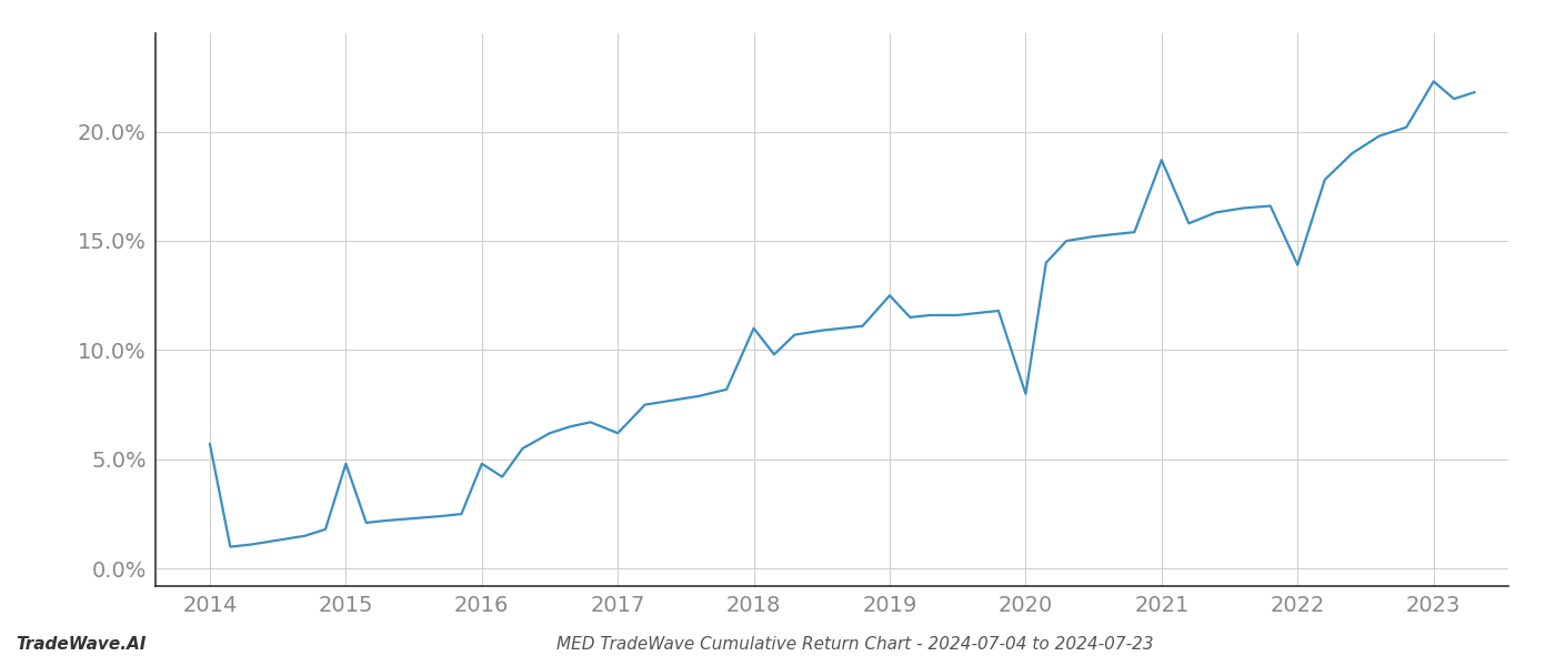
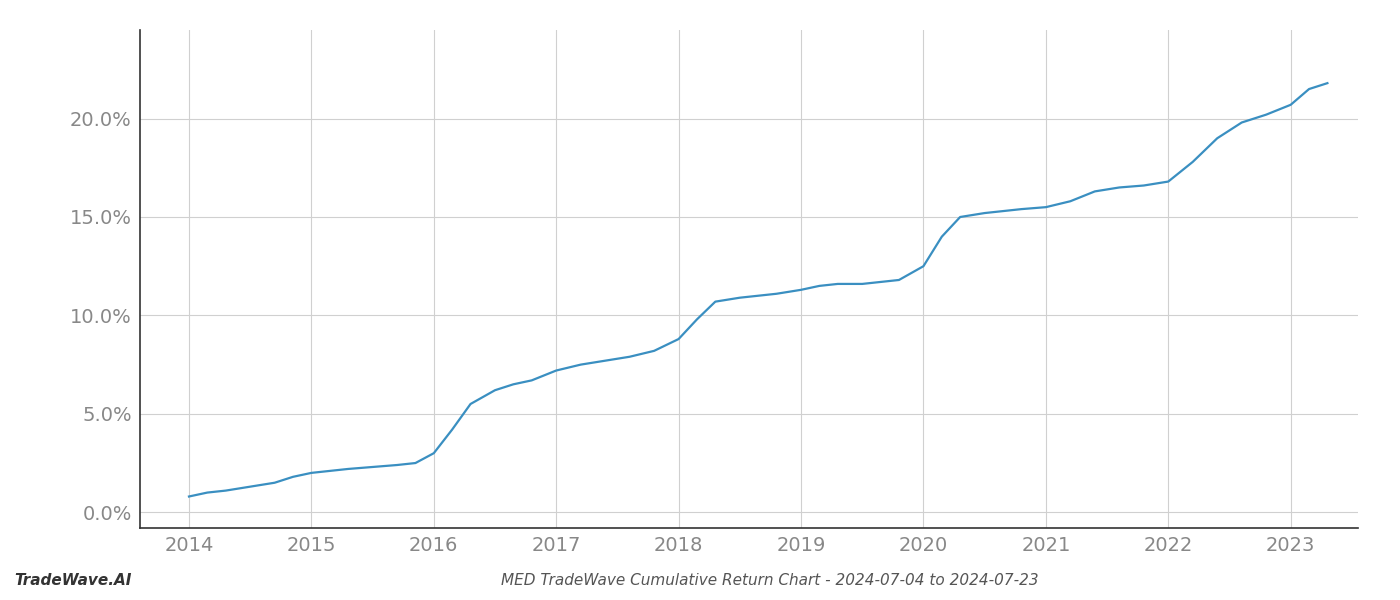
2014: 5.7% -> 0.8%
2015: 4.8% -> 2.0%
2016: 4.8% -> 3.0%
2017: 6.2% -> 7.2%
2018: 11.0% -> 8.8%
2019: 12.5% -> 11.3%
2020: 8.0% -> 12.5%
2021: 18.7% -> 15.5%
2022: 13.9% -> 16.8%
2023: 22.3% -> 20.7%
